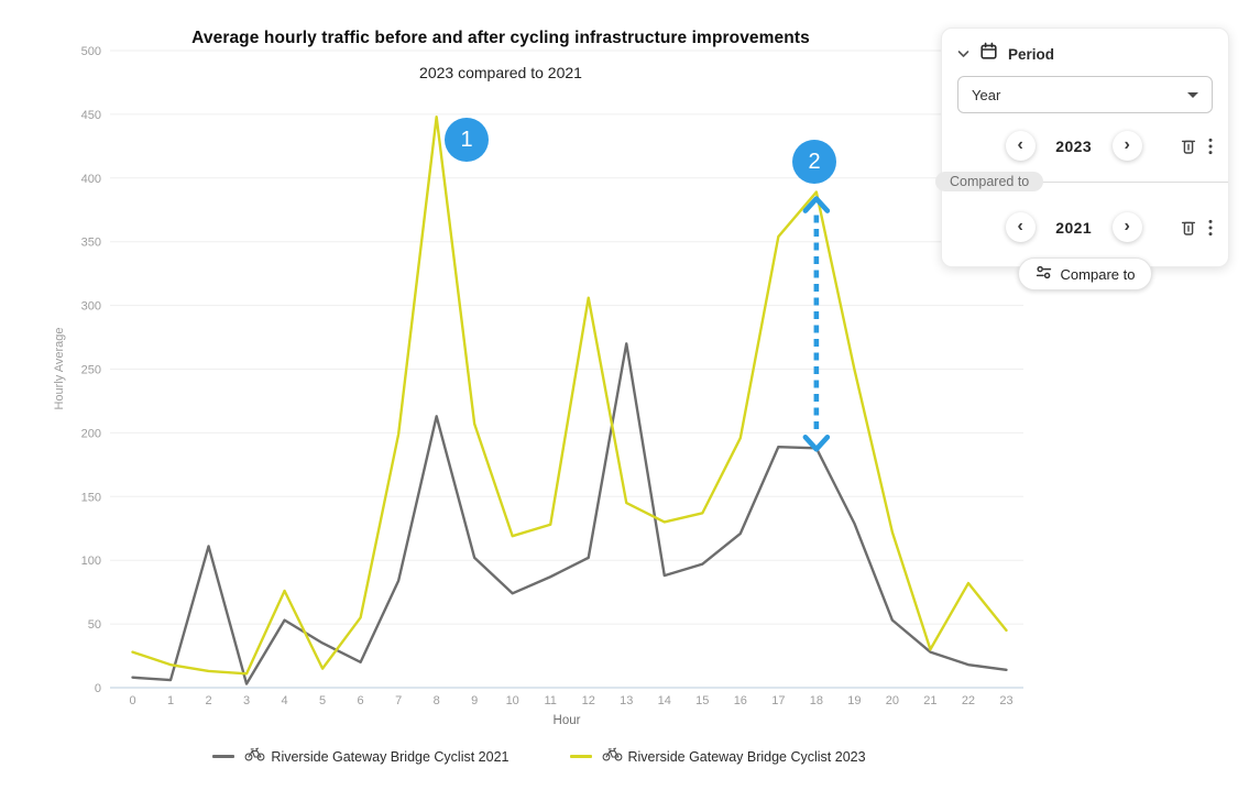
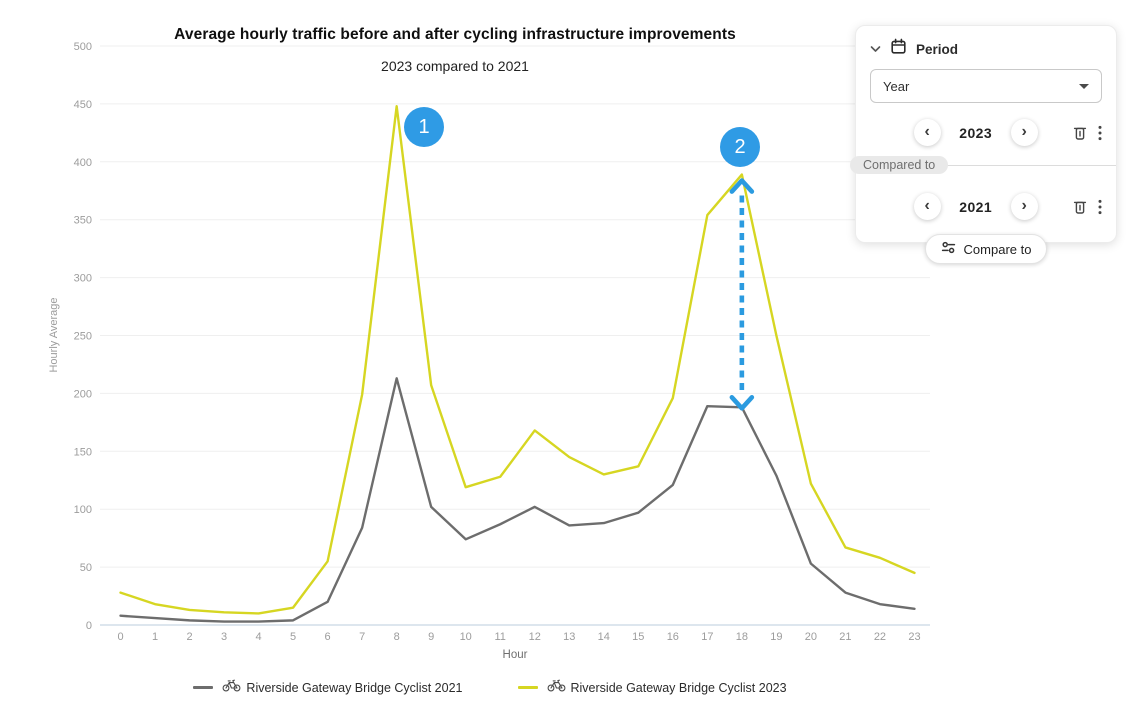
Riverside Gateway Bridge Cyclist 2021/2: 111 -> 4
Riverside Gateway Bridge Cyclist 2021/4: 53 -> 3
Riverside Gateway Bridge Cyclist 2023/4: 76 -> 10
Riverside Gateway Bridge Cyclist 2021/5: 35 -> 4
Riverside Gateway Bridge Cyclist 2023/12: 306 -> 168
Riverside Gateway Bridge Cyclist 2021/13: 270 -> 86
Riverside Gateway Bridge Cyclist 2023/21: 30 -> 67
Riverside Gateway Bridge Cyclist 2023/22: 82 -> 58
